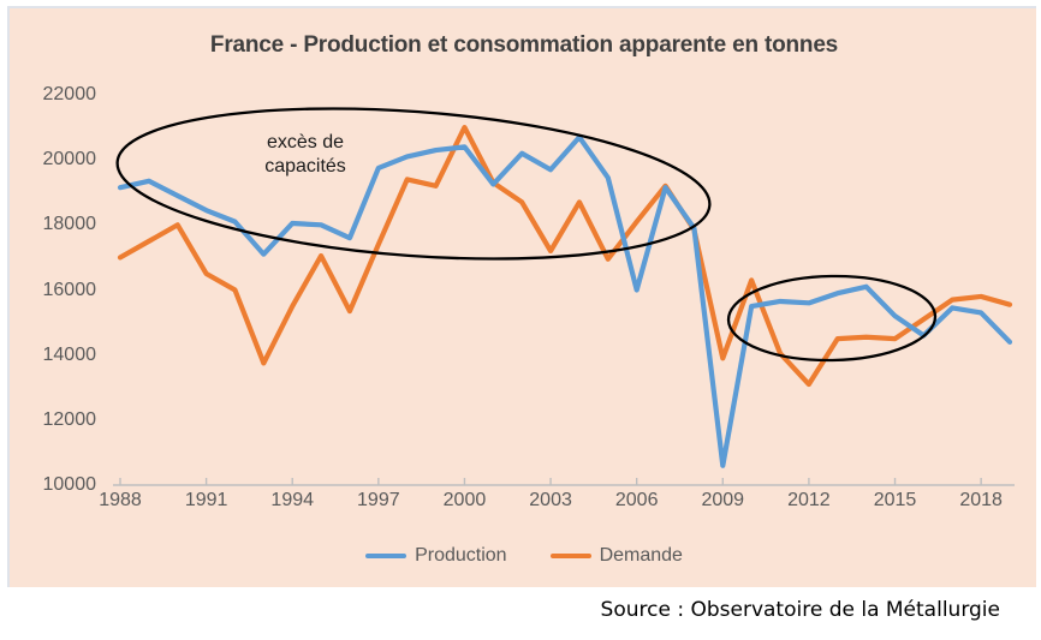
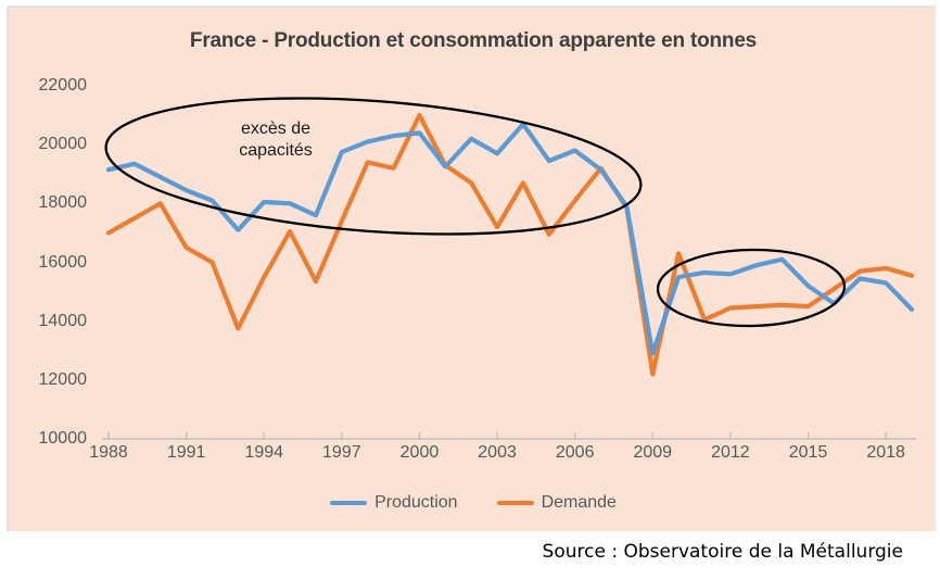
Production/2006: 16000 -> 19800
Production/2009: 10600 -> 12900
Demande/2009: 13900 -> 12200
Demande/2012: 13100 -> 14400
